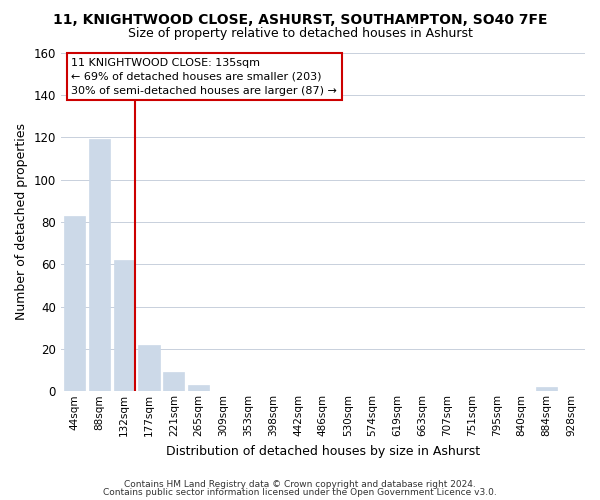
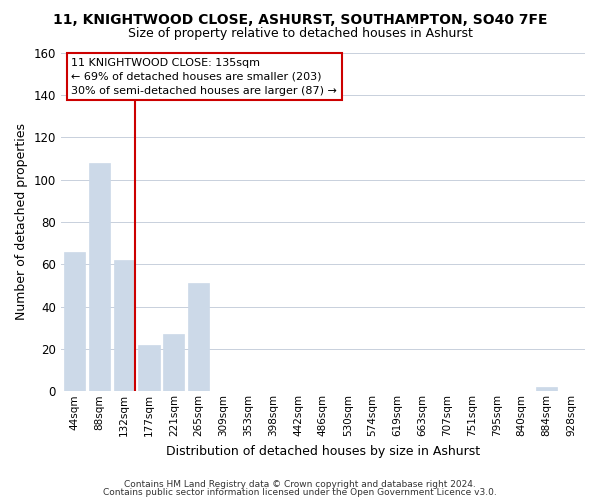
44sqm: 83 -> 66
88sqm: 119 -> 108
221sqm: 9 -> 27
265sqm: 3 -> 51
